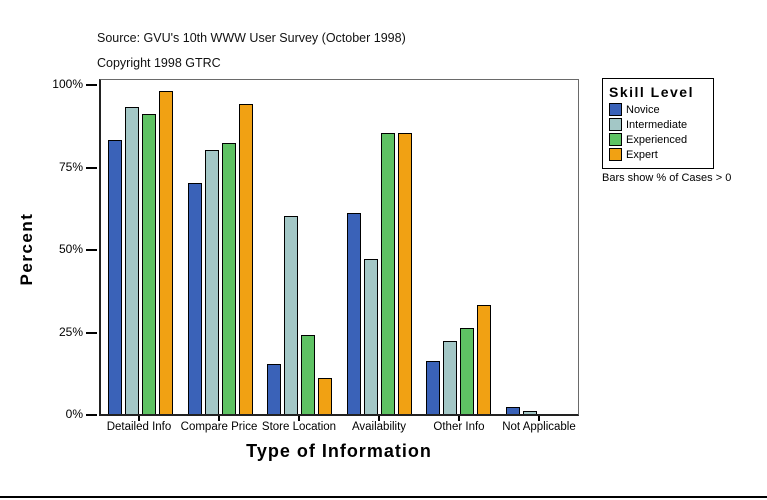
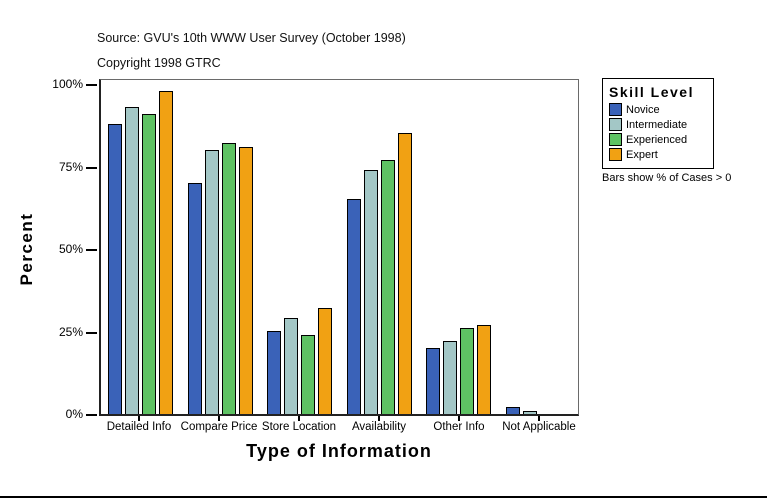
Novice/Detailed Info: 83% -> 88%
Expert/Compare Price: 94% -> 81%
Novice/Store Location: 15% -> 25%
Intermediate/Store Location: 60% -> 29%
Expert/Store Location: 11% -> 32%
Novice/Availability: 61% -> 65%
Intermediate/Availability: 47% -> 74%
Experienced/Availability: 85% -> 77%
Novice/Other Info: 16% -> 20%
Expert/Other Info: 33% -> 27%
